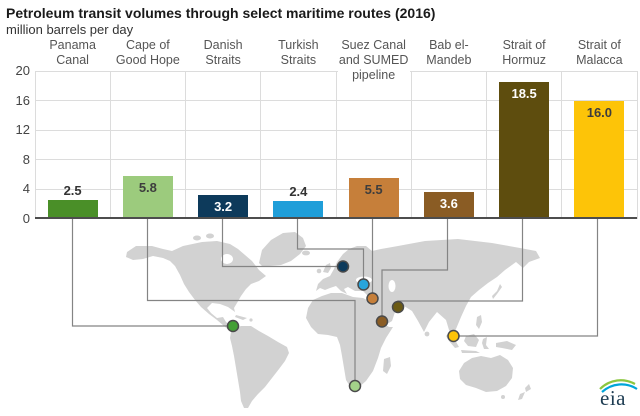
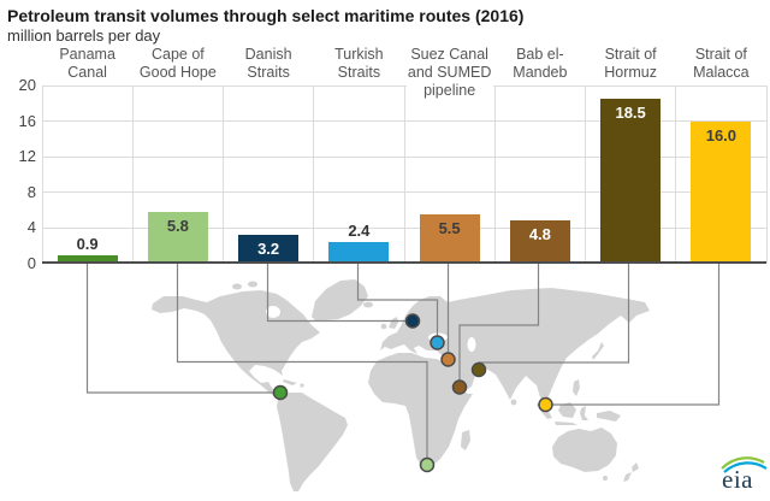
Panama Canal: 2.5 -> 0.9
Bab el-Mandeb: 3.6 -> 4.8
